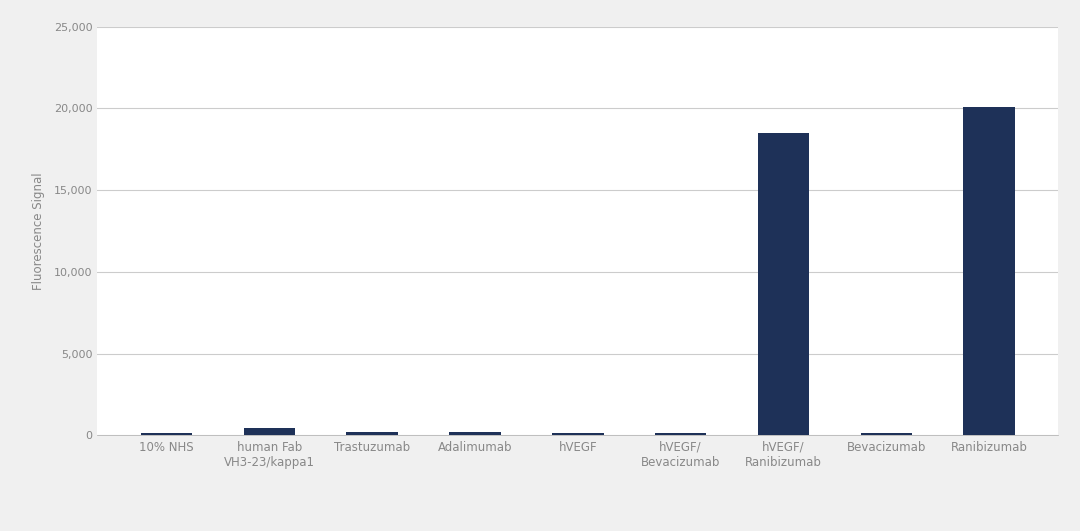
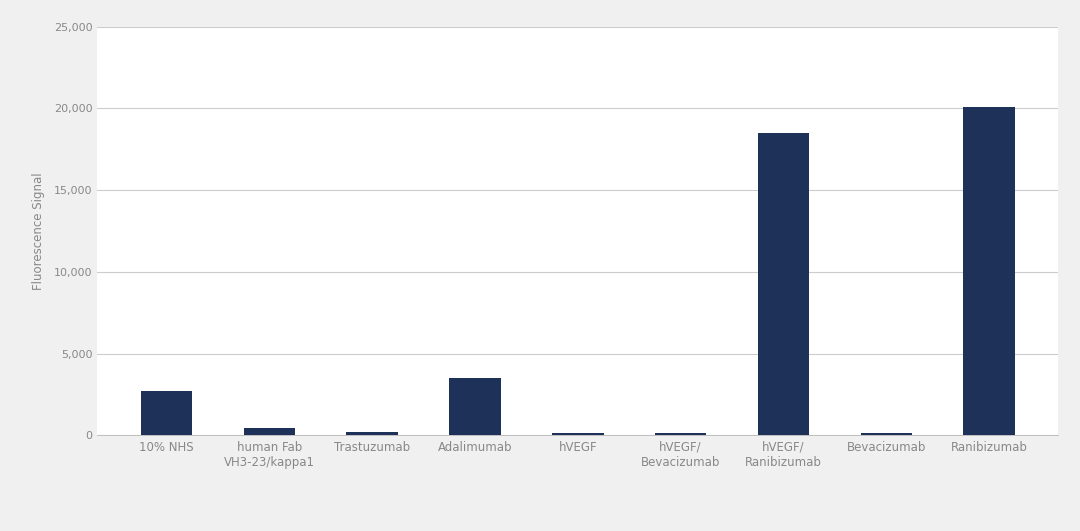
10% NHS: 200 -> 2,700
Adalimumab: 200 -> 3,500
